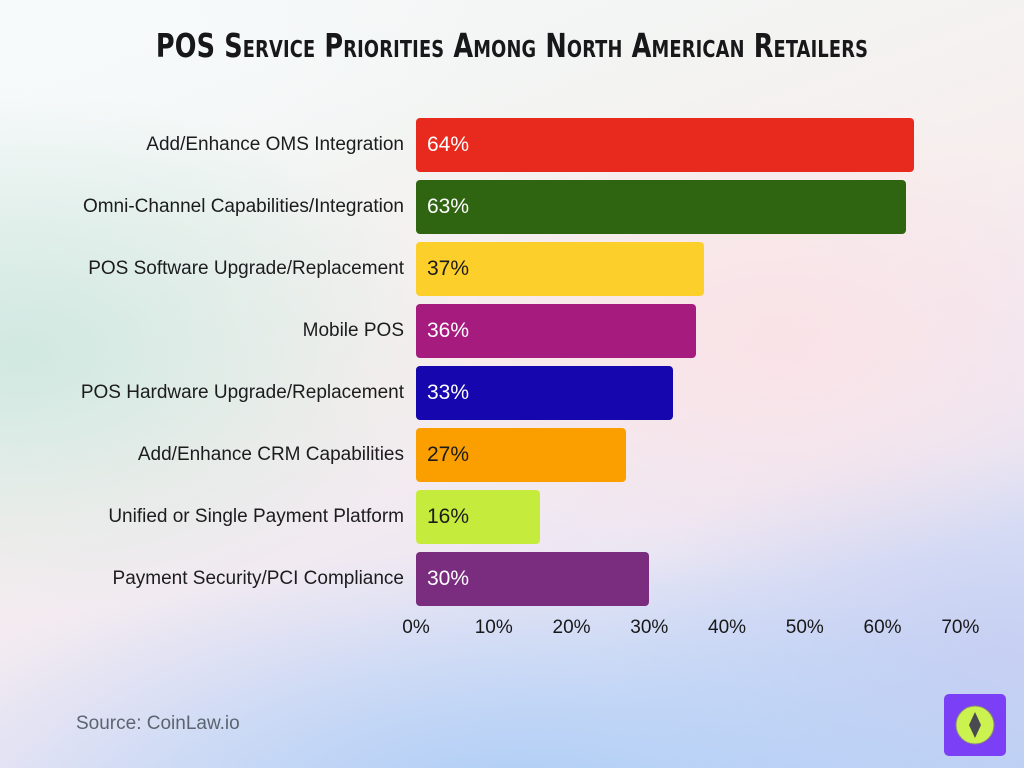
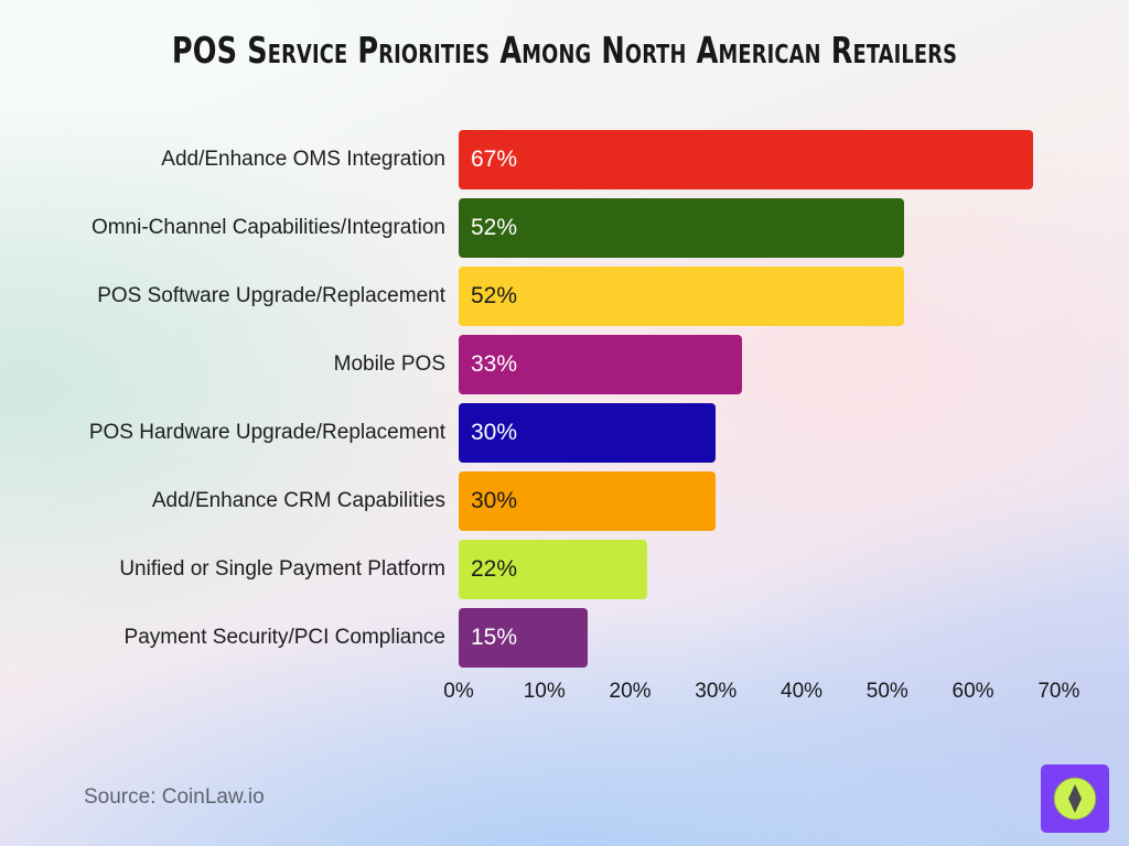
Add/Enhance OMS Integration: 64% -> 67%
Omni-Channel Capabilities/Integration: 63% -> 52%
POS Software Upgrade/Replacement: 37% -> 52%
Mobile POS: 36% -> 33%
POS Hardware Upgrade/Replacement: 33% -> 30%
Add/Enhance CRM Capabilities: 27% -> 30%
Unified or Single Payment Platform: 16% -> 22%
Payment Security/PCI Compliance: 30% -> 15%
